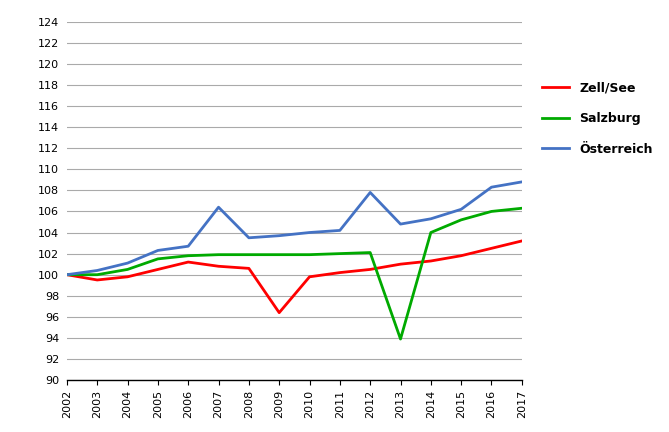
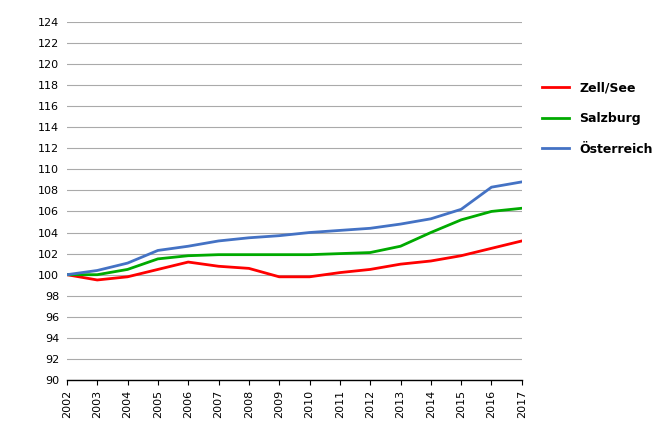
Österreich/2007: 106.4 -> 103.2
Zell/See/2009: 96.4 -> 99.8
Österreich/2012: 107.8 -> 104.4
Salzburg/2013: 93.9 -> 102.7
